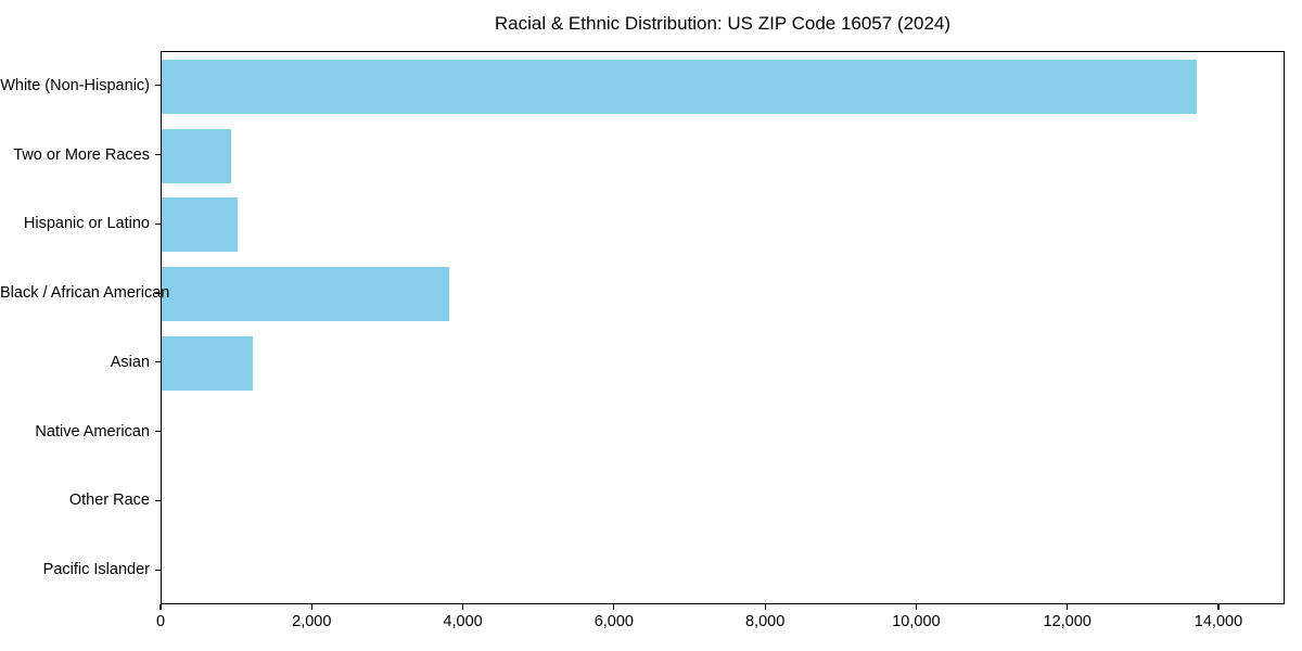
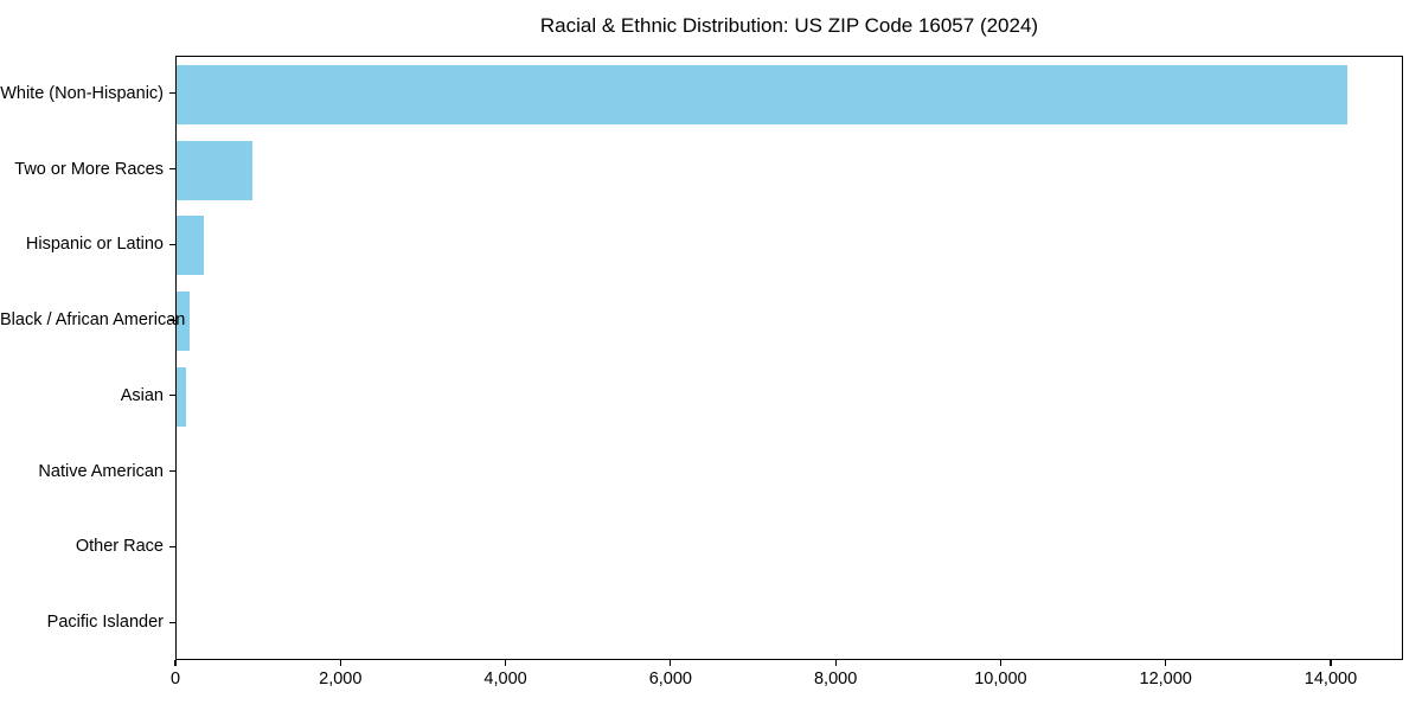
White (Non-Hispanic): 13700 -> 14200
Hispanic or Latino: 1000 -> 300
Black / African American: 3800 -> 200
Asian: 1200 -> 100
